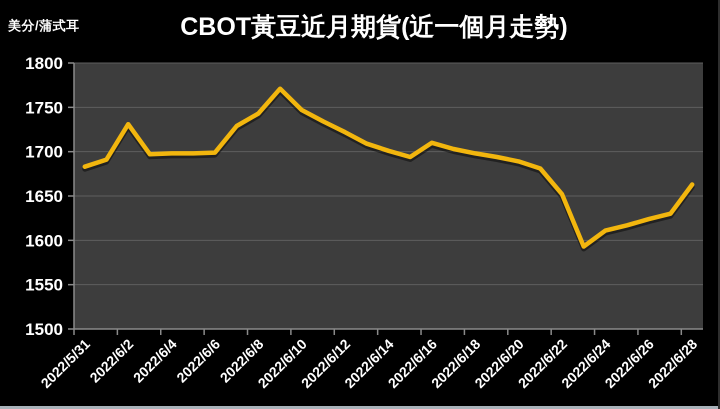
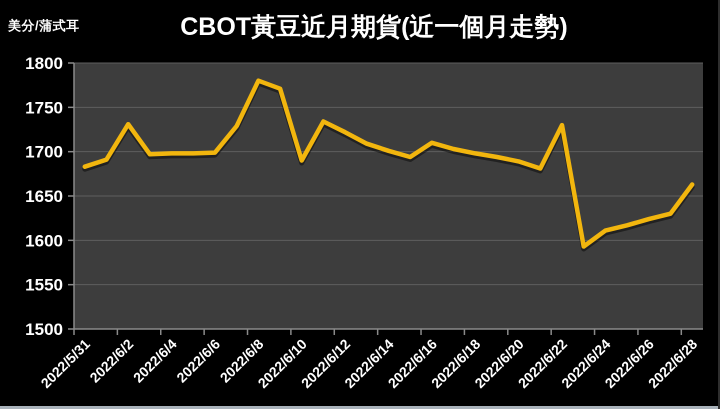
2022/6/8: 1740 -> 1780
2022/6/10: 1750 -> 1690
2022/6/22: 1650 -> 1730
